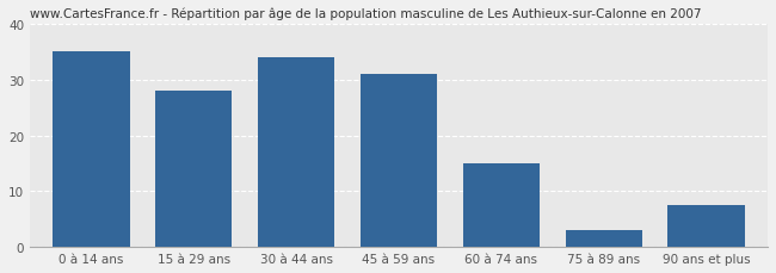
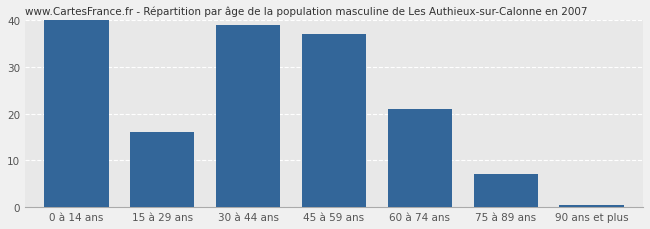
0 à 14 ans: 35.0 -> 40.0
15 à 29 ans: 28.0 -> 16.0
30 à 44 ans: 34.0 -> 39.0
45 à 59 ans: 31.0 -> 37.0
60 à 74 ans: 15.0 -> 21.0
75 à 89 ans: 3.0 -> 7.0
90 ans et plus: 7.5 -> 0.5
